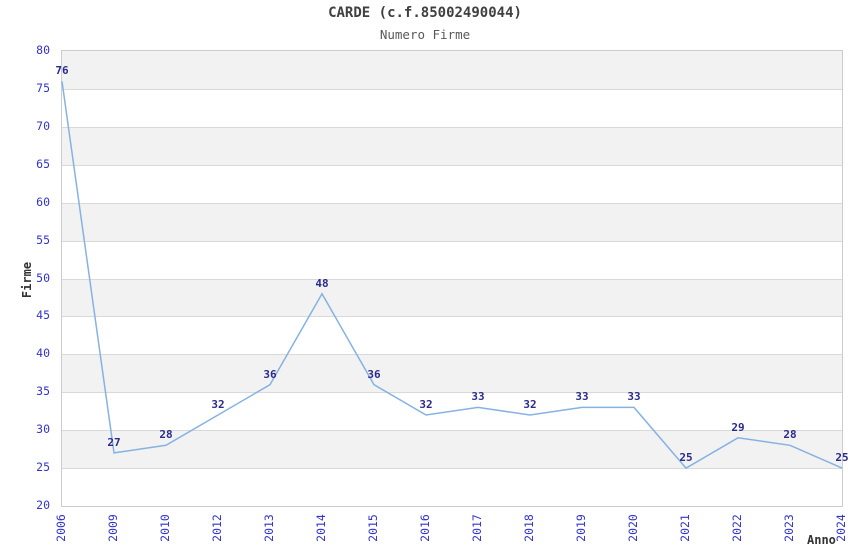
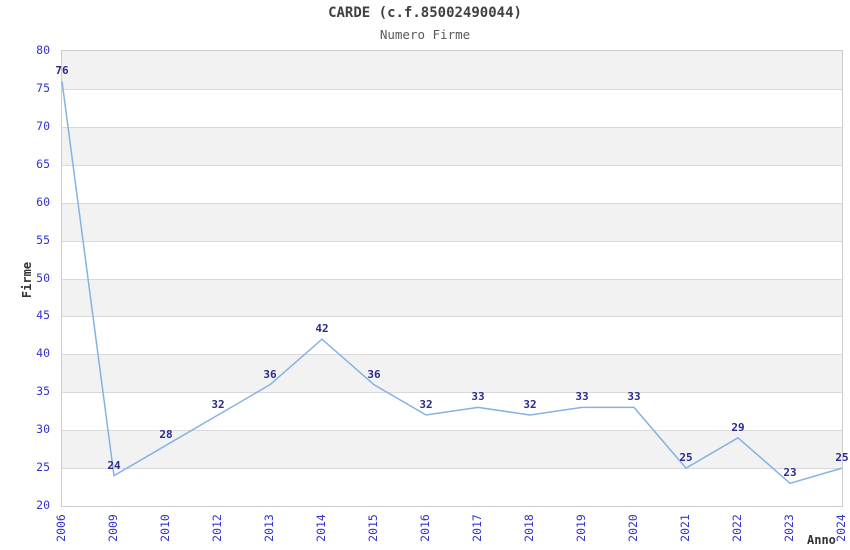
2009: 27 -> 24
2014: 48 -> 42
2023: 28 -> 23
